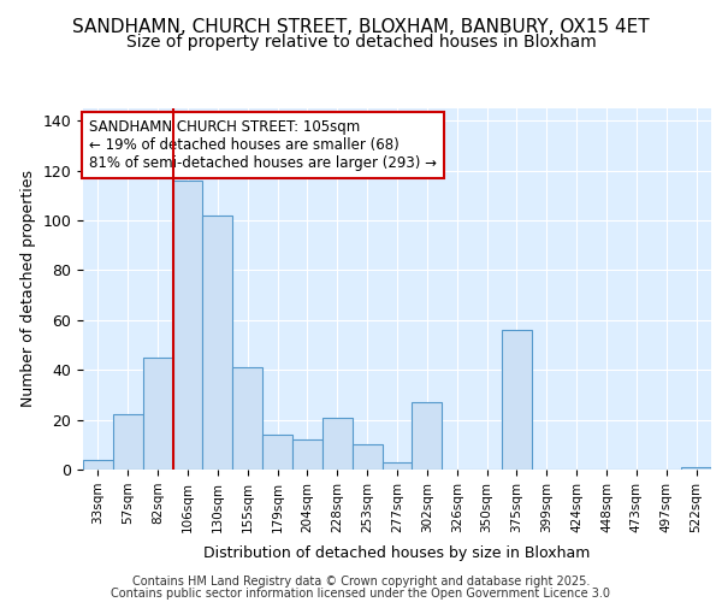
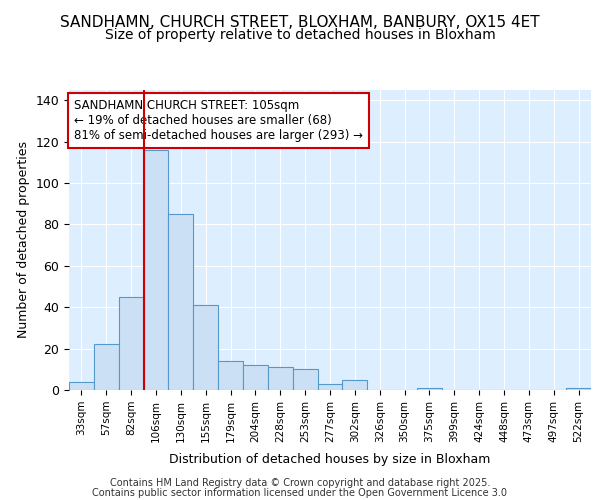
130sqm: 102 -> 85
228sqm: 21 -> 11
302sqm: 27 -> 5
375sqm: 56 -> 1
